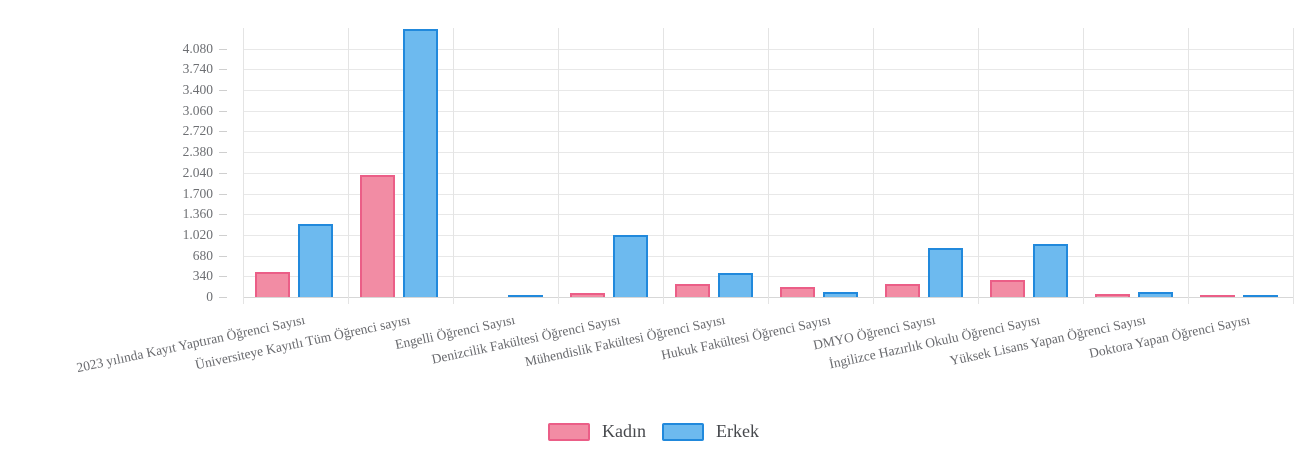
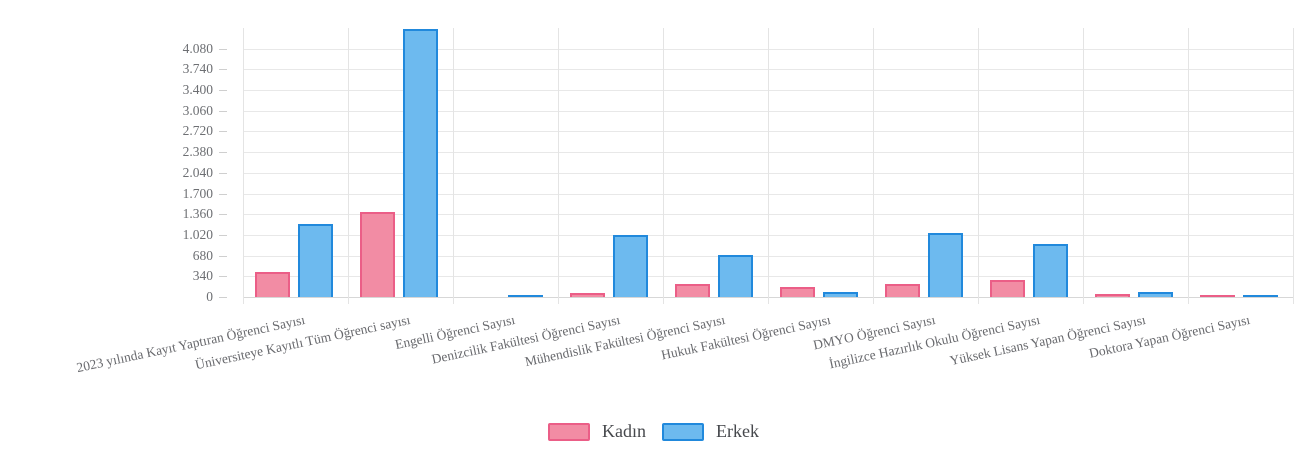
Kadın/Üniversiteye Kayıtlı Tüm Öğrenci sayısı: 2000 -> 1400
Erkek/Mühendislik Fakültesi Öğrenci Sayısı: 400 -> 700
Erkek/DMYO Öğrenci Sayısı: 800 -> 1000
